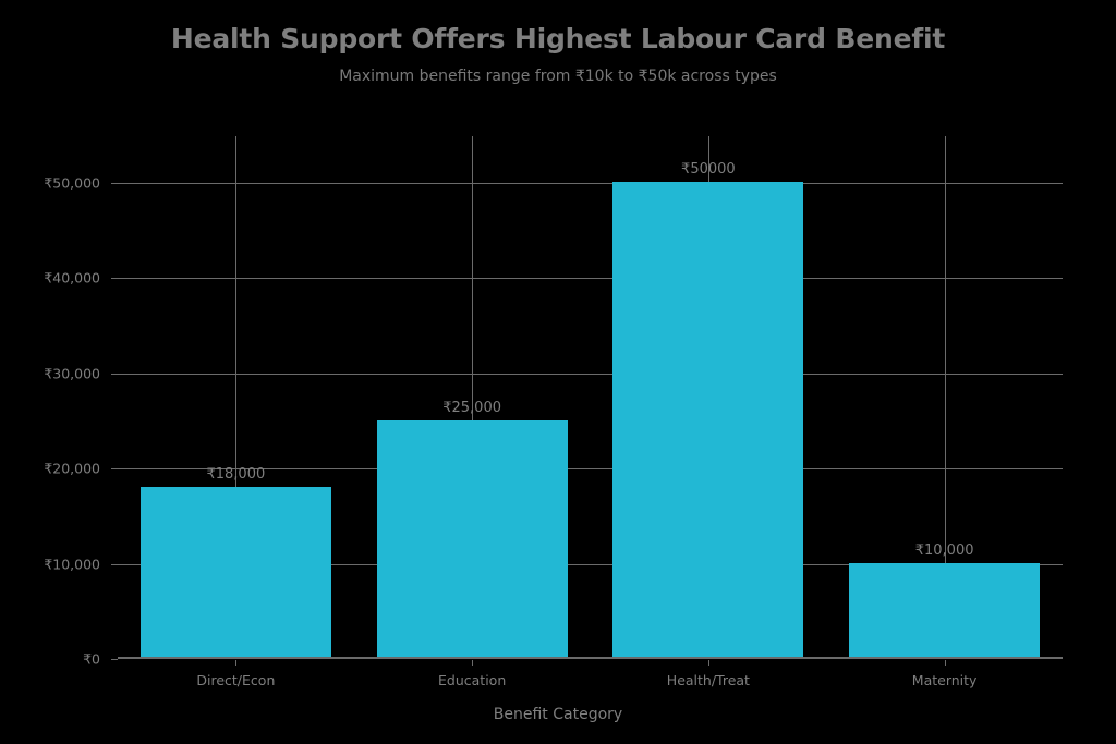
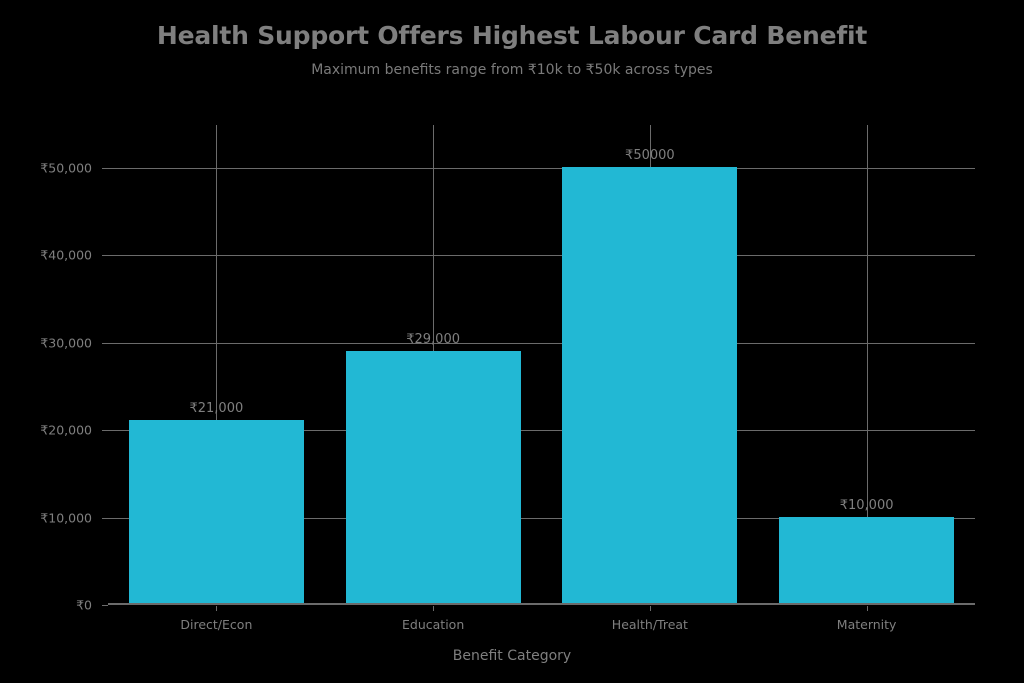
Direct/Econ: 18,000 -> 21,000
Education: 25,000 -> 29,000
